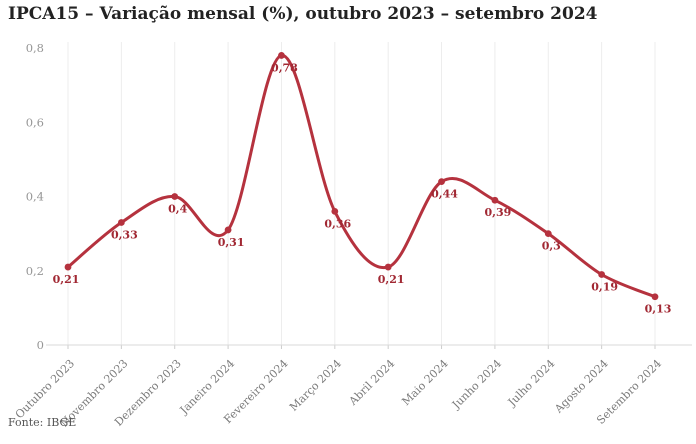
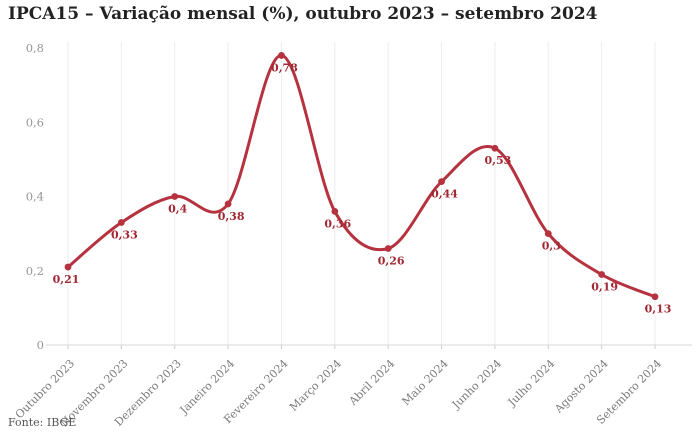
Janeiro 2024: 0,31 -> 0,38
Abril 2024: 0,21 -> 0,26
Junho 2024: 0,39 -> 0,53
